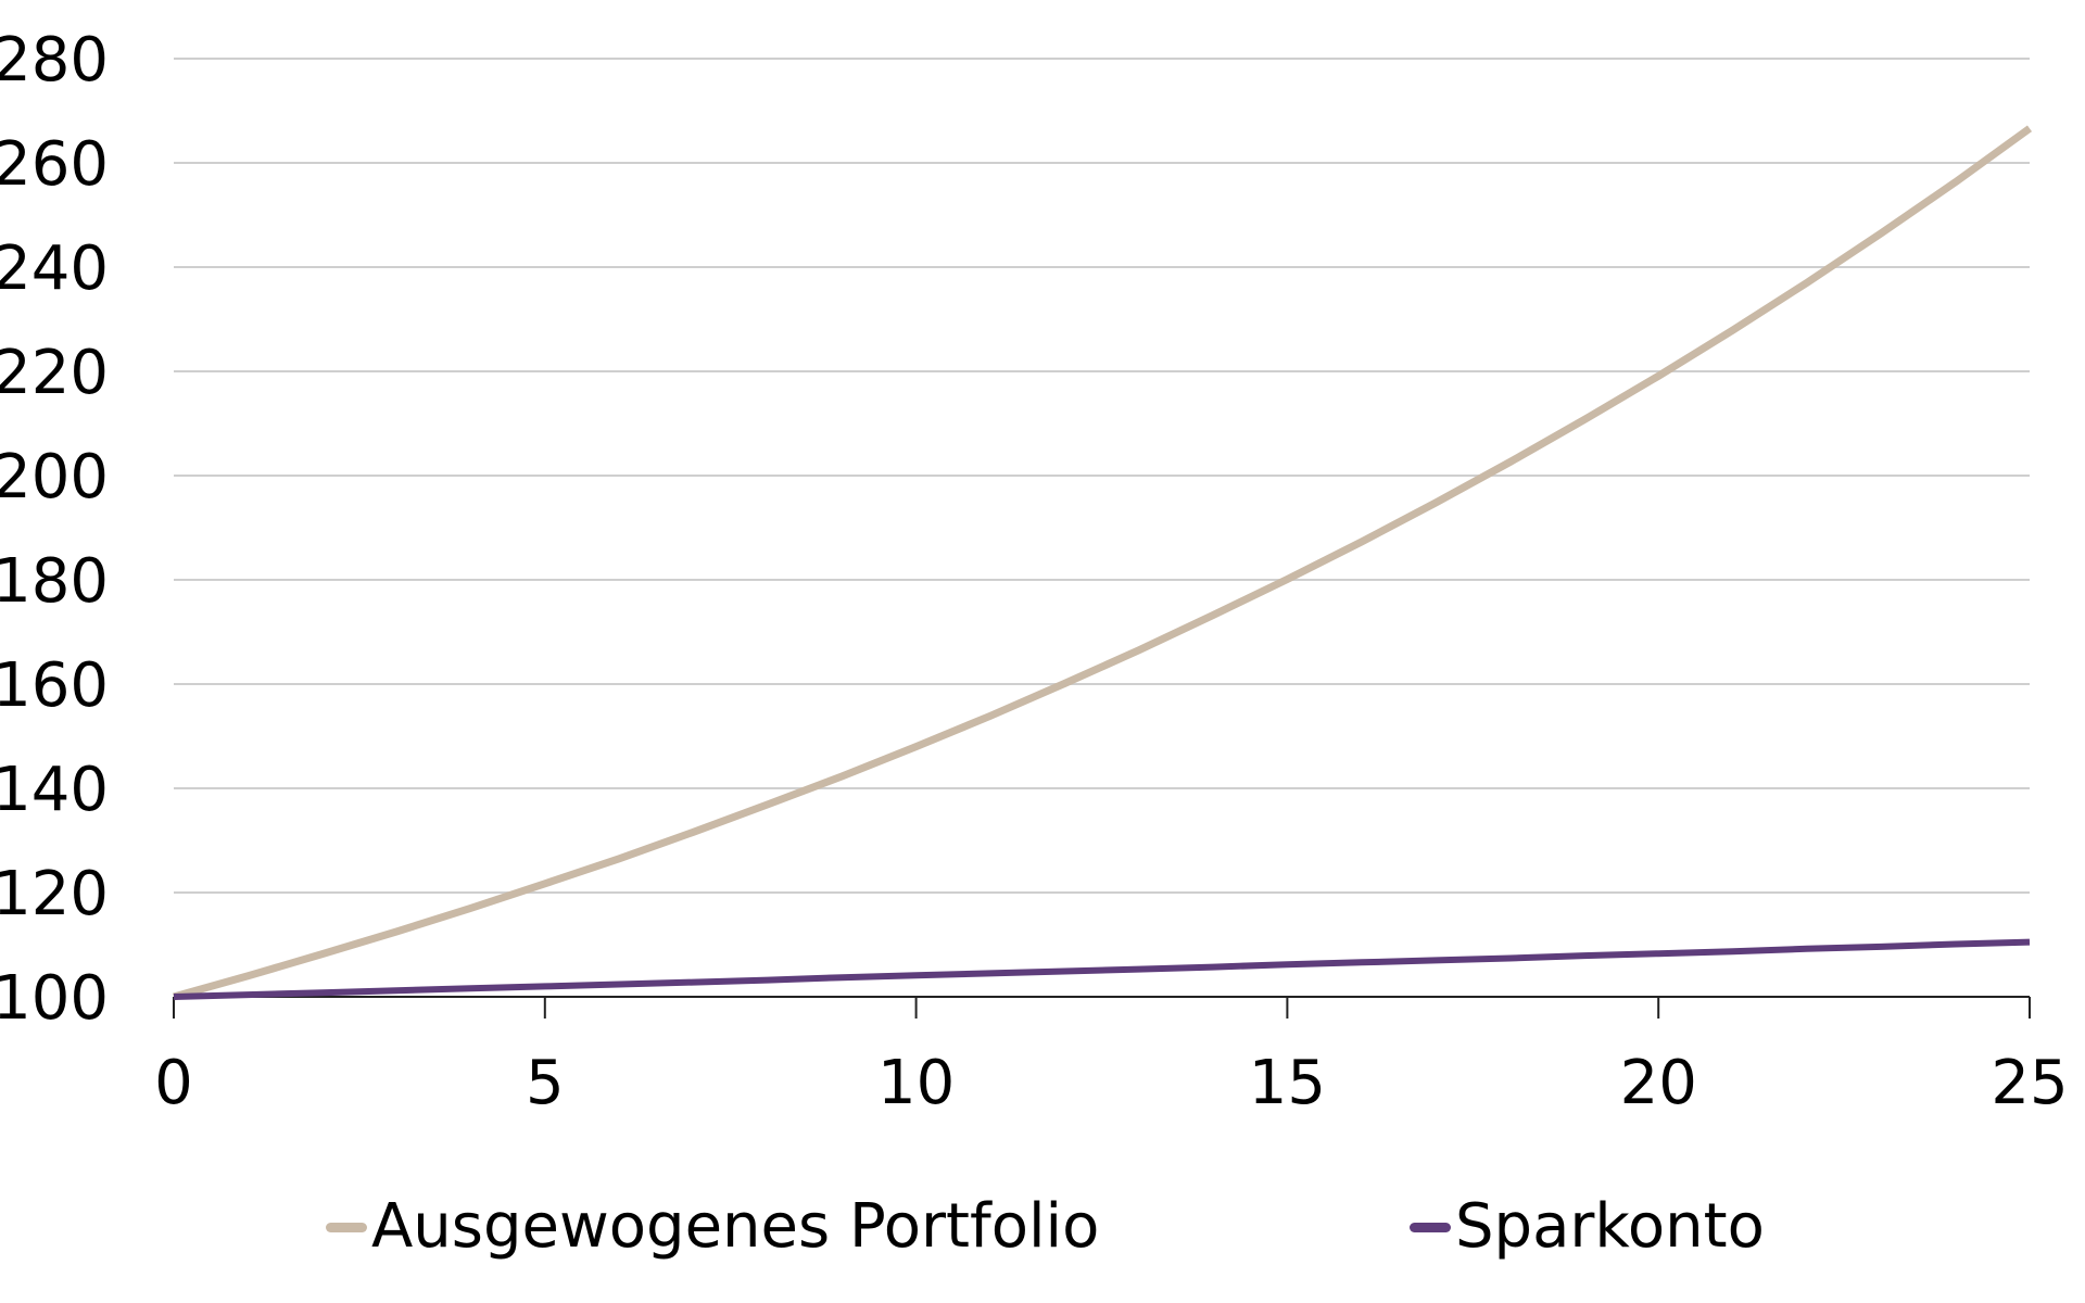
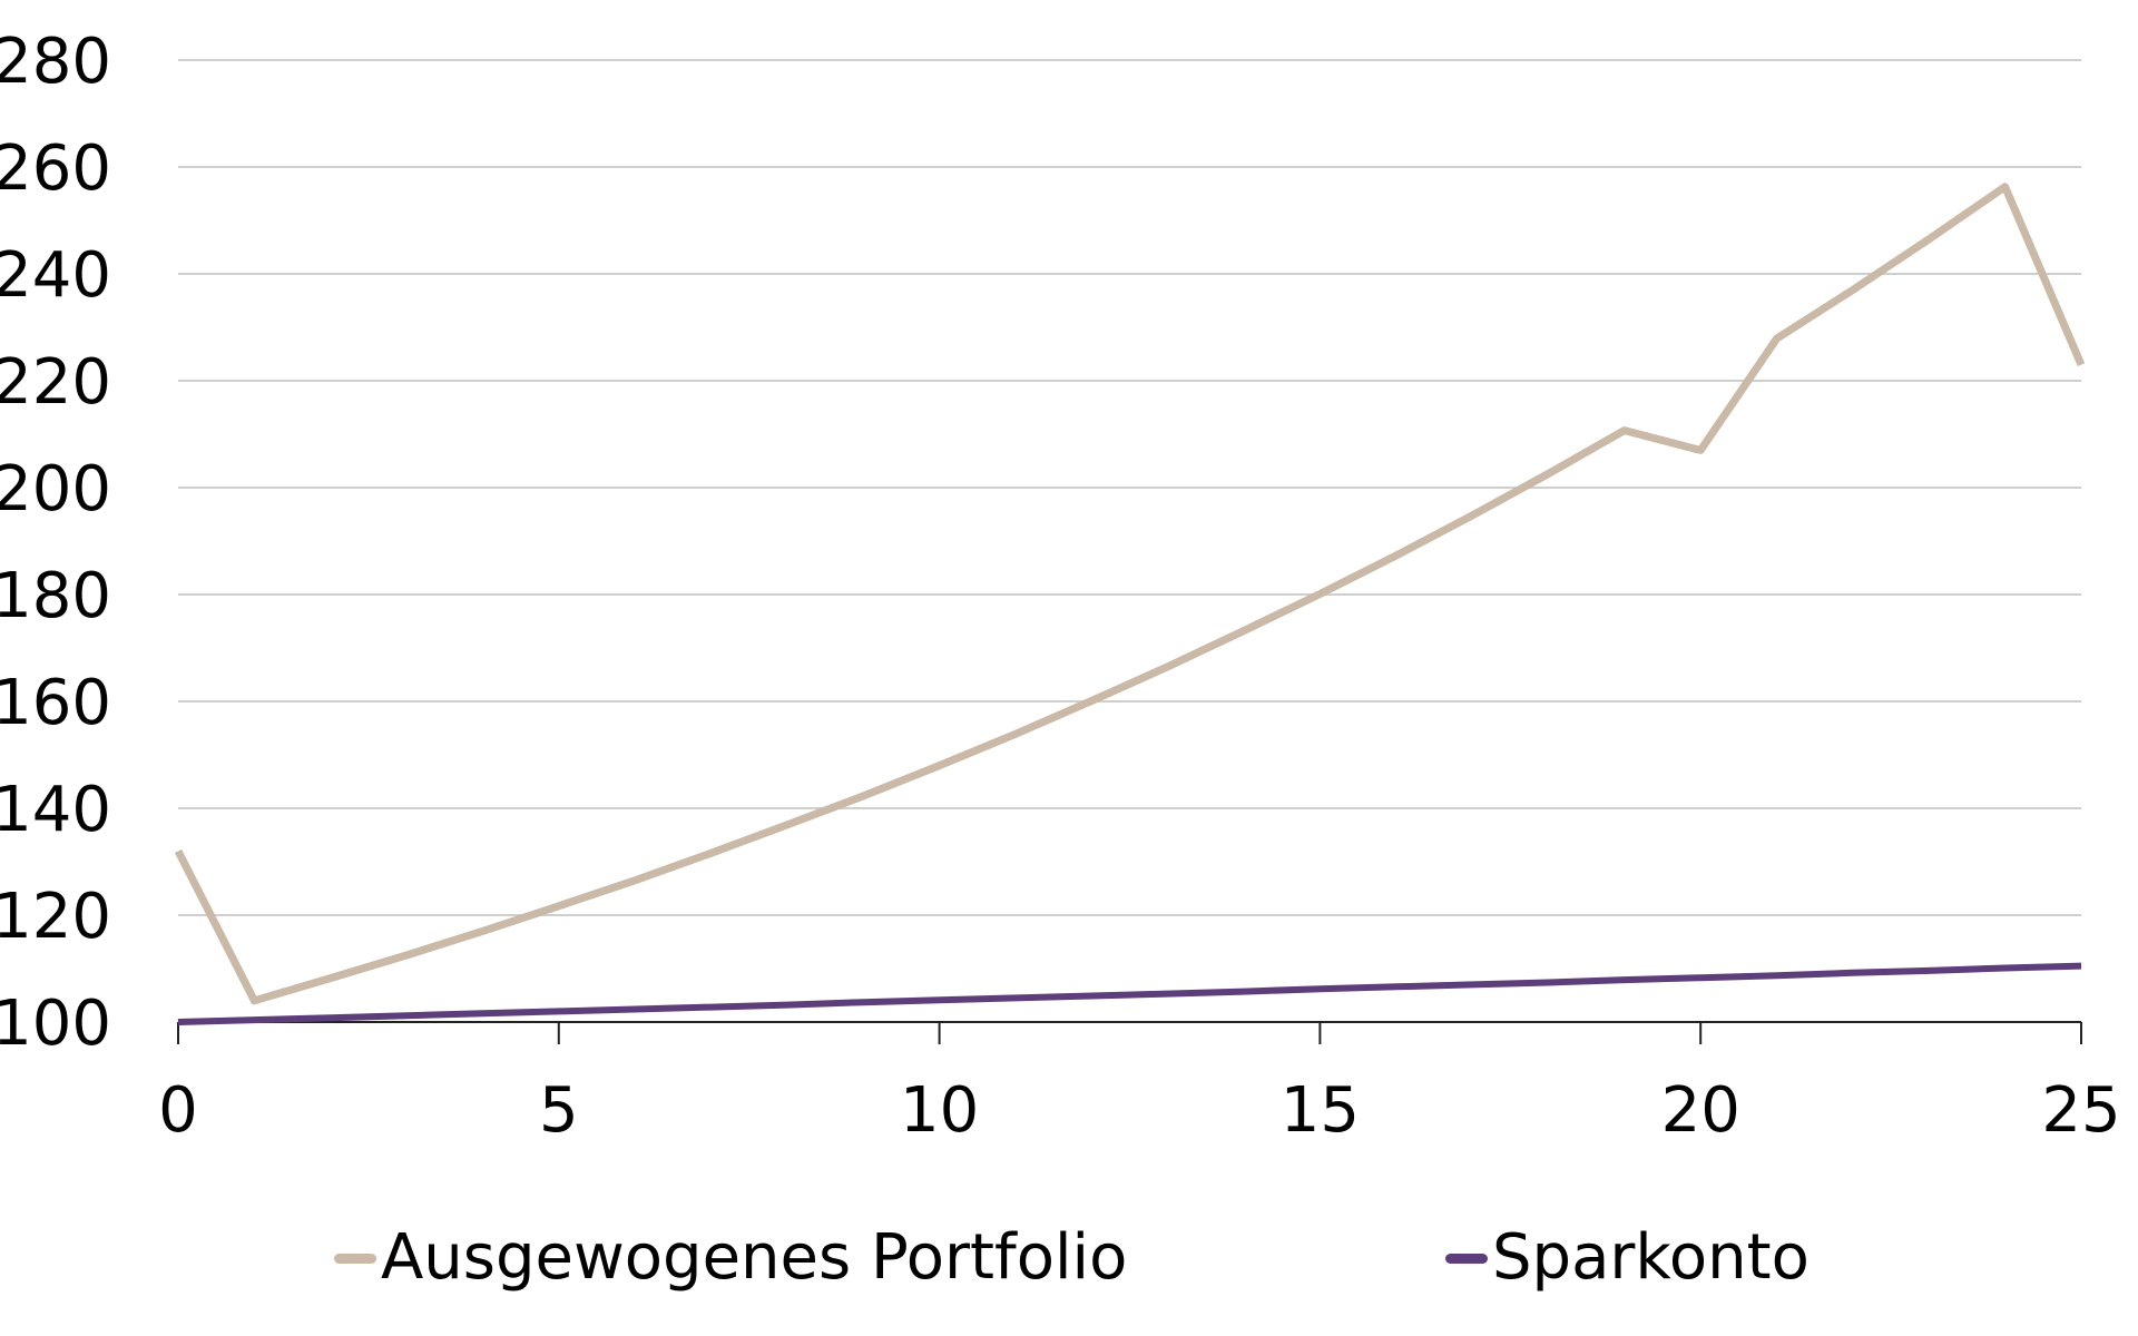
Ausgewogenes Portfolio/0: 100 -> 132
Ausgewogenes Portfolio/20: 219 -> 207
Ausgewogenes Portfolio/25: 267 -> 223
